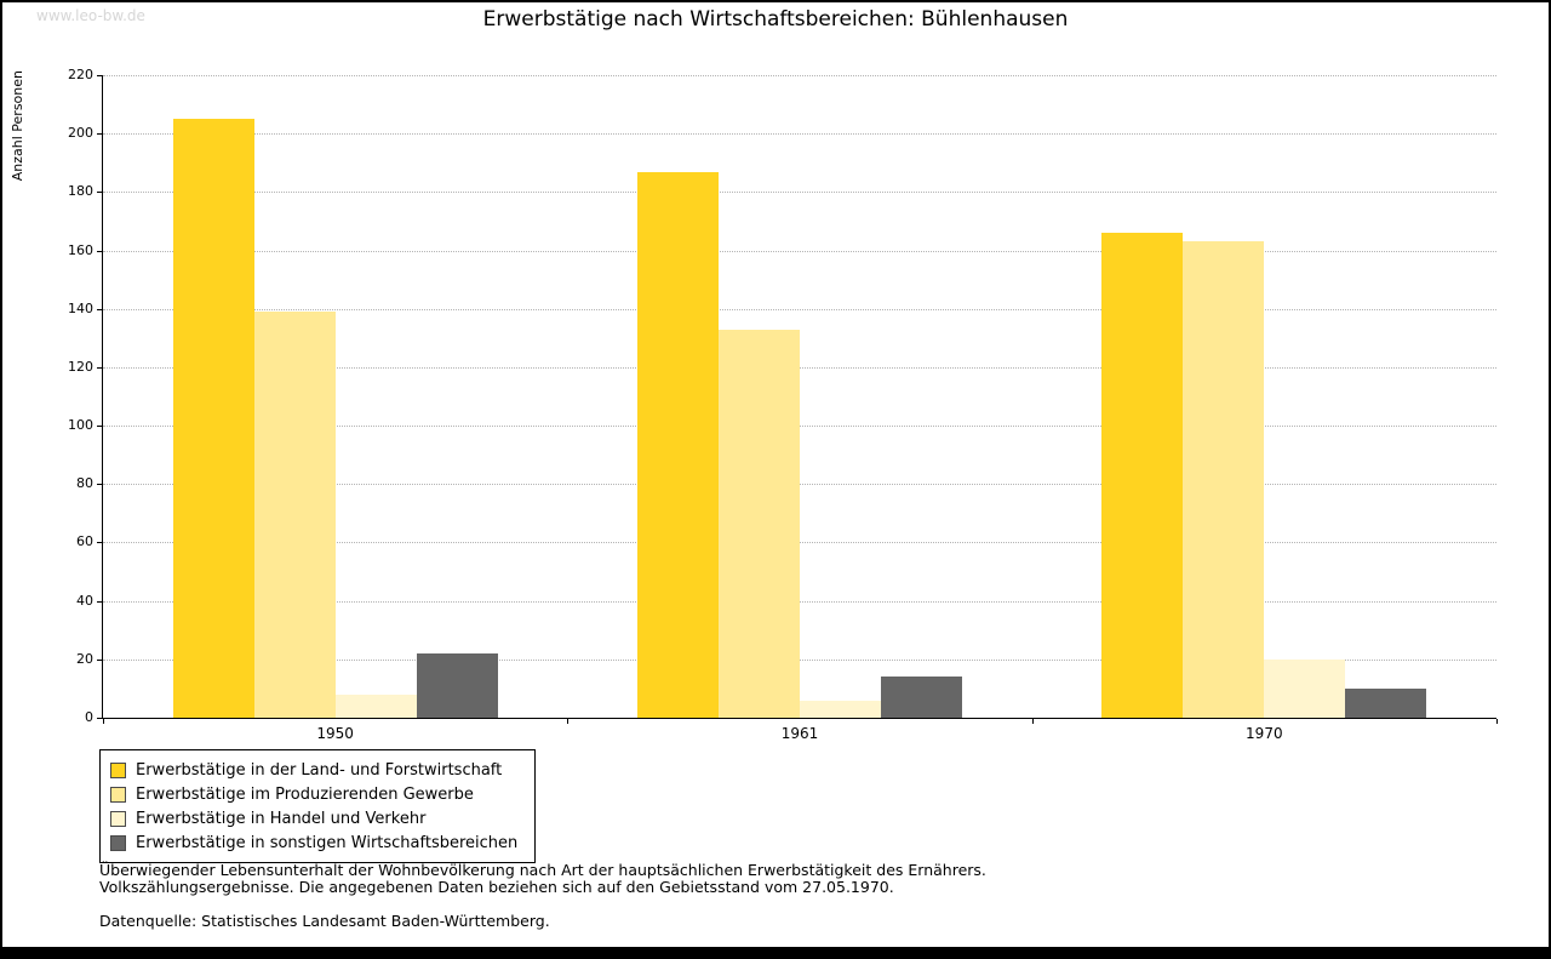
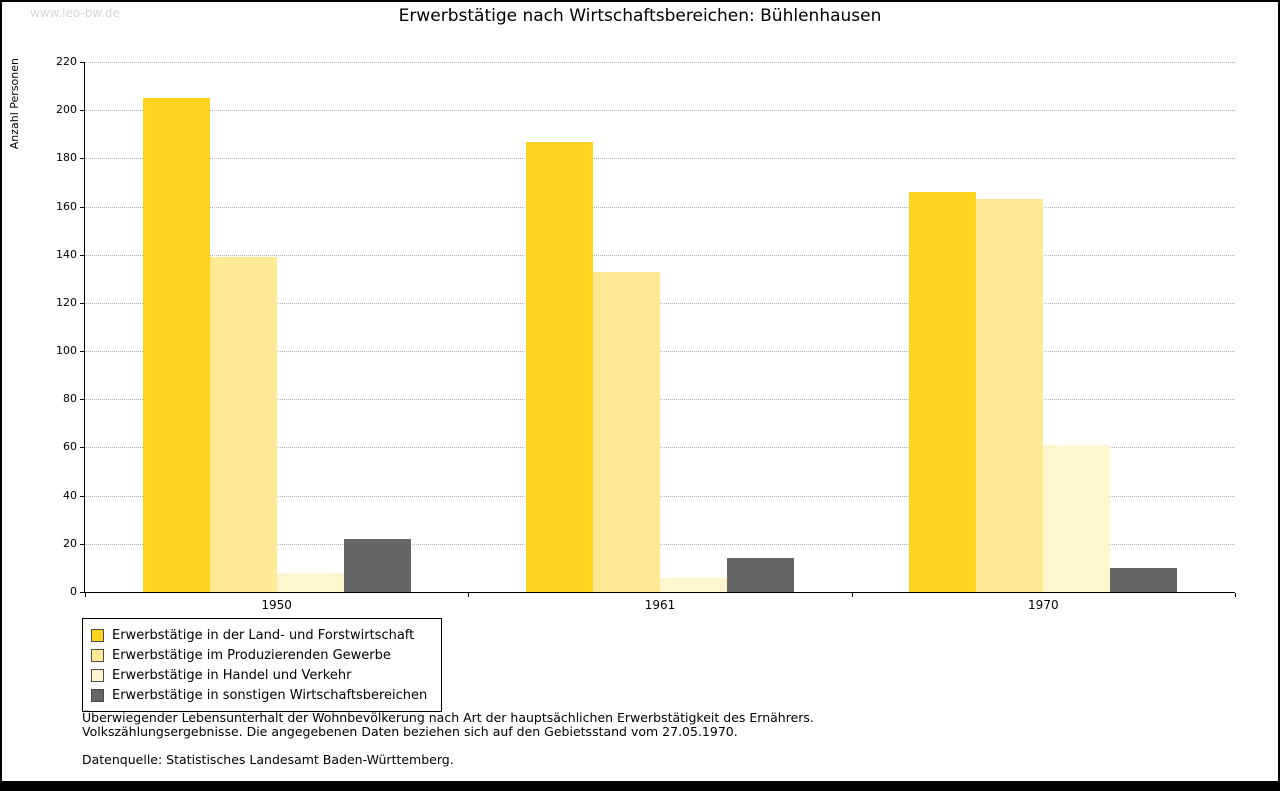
Erwerbstätige in Handel und Verkehr/1970: 20 -> 61
